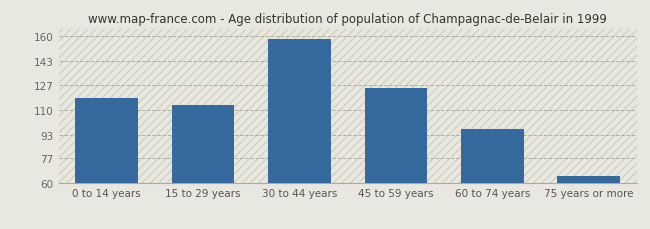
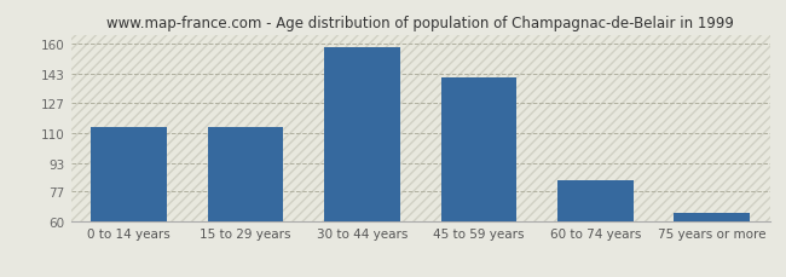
0 to 14 years: 118 -> 113
45 to 59 years: 125 -> 141
60 to 74 years: 97 -> 83
